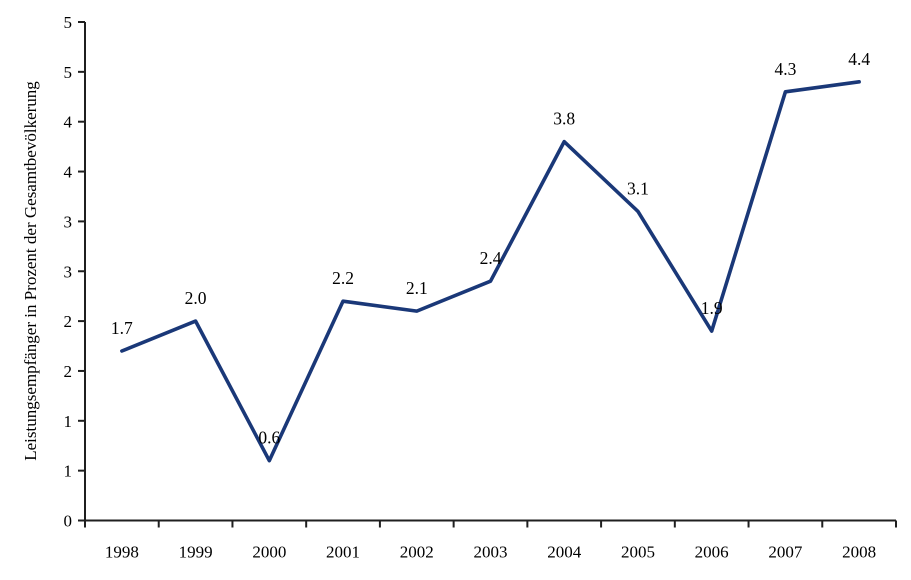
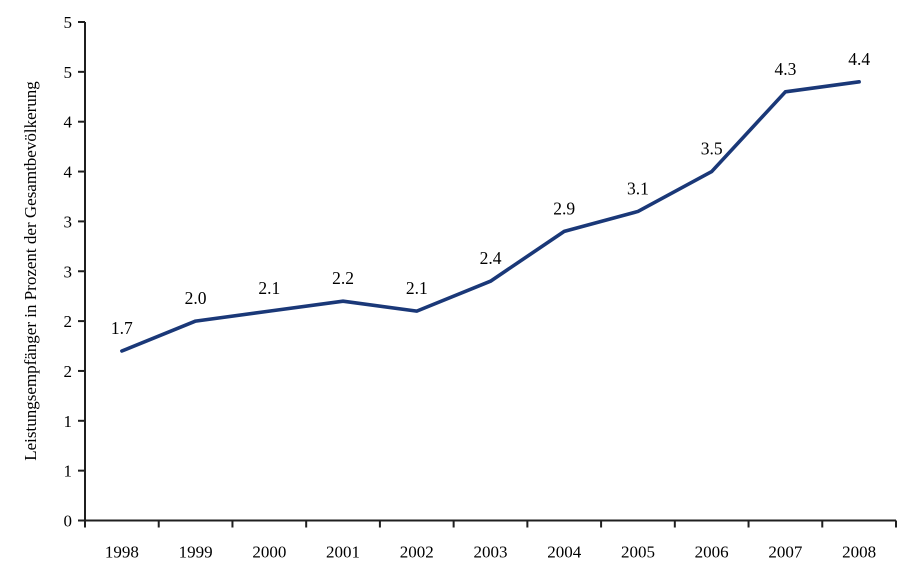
2000: 0.6 -> 2.1
2004: 3.8 -> 2.9
2006: 1.9 -> 3.5
